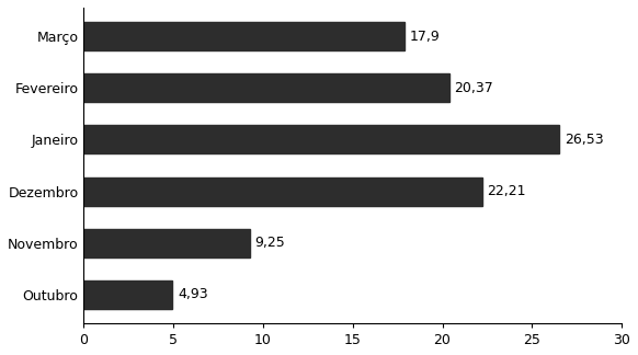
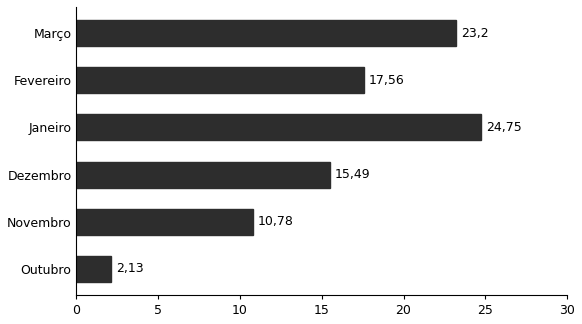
Março: 17,9 -> 23,2
Fevereiro: 20,37 -> 17,56
Janeiro: 26,53 -> 24,75
Dezembro: 22,21 -> 15,49
Novembro: 9,25 -> 10,78
Outubro: 4,93 -> 2,13
